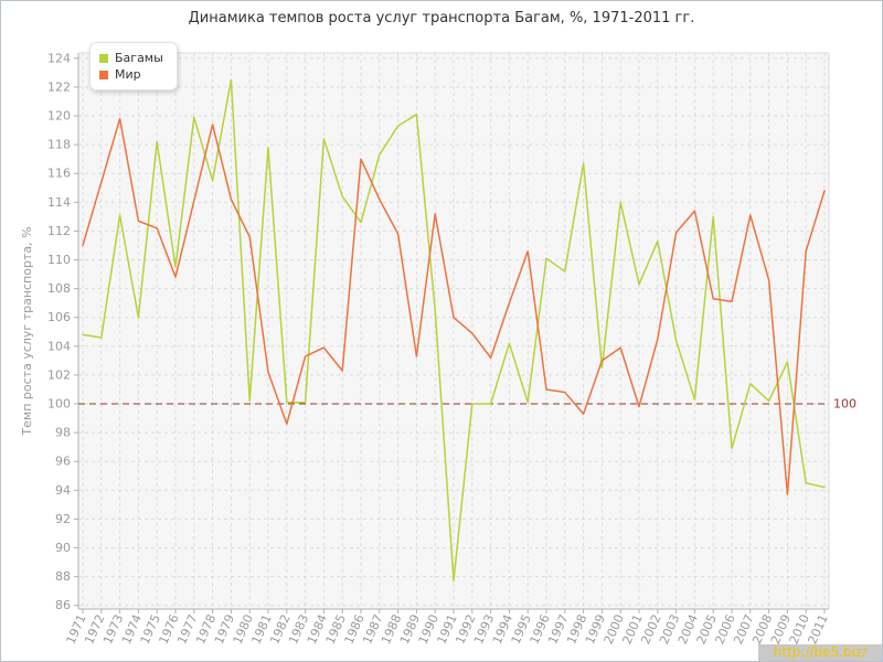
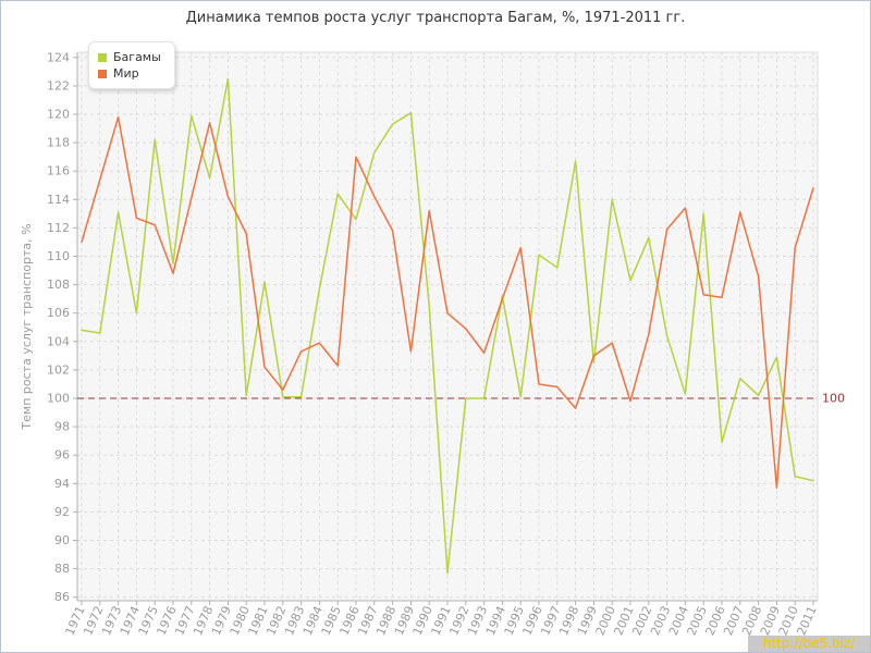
Багамы/1981: 117.8 -> 108.2
Мир/1982: 98.6 -> 100.6
Багамы/1984: 118.4 -> 107.7
Багамы/1994: 104.2 -> 107.2
